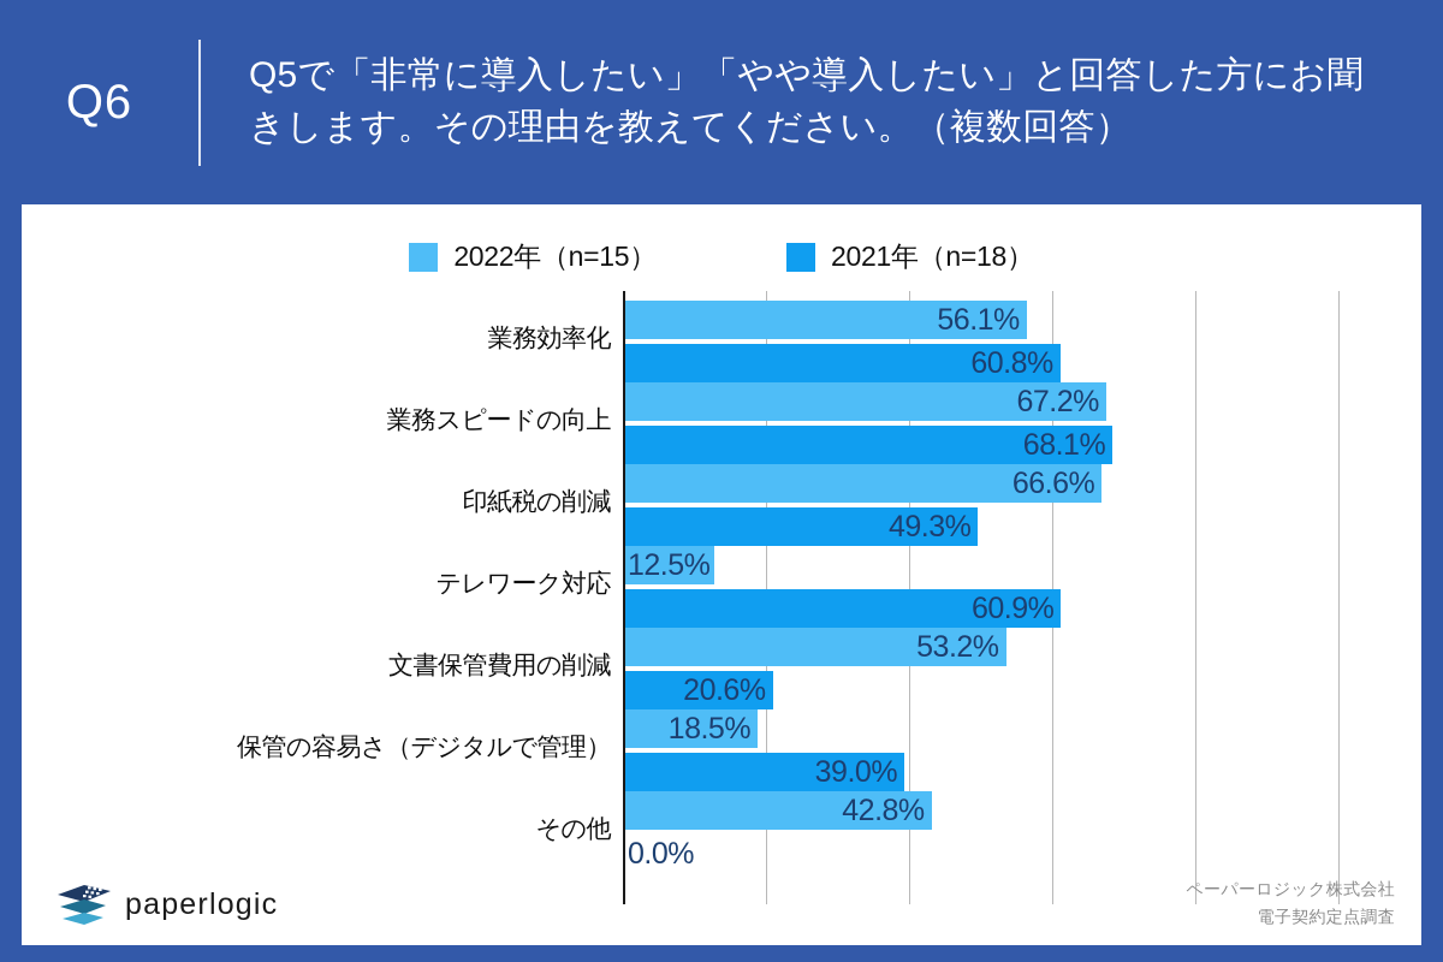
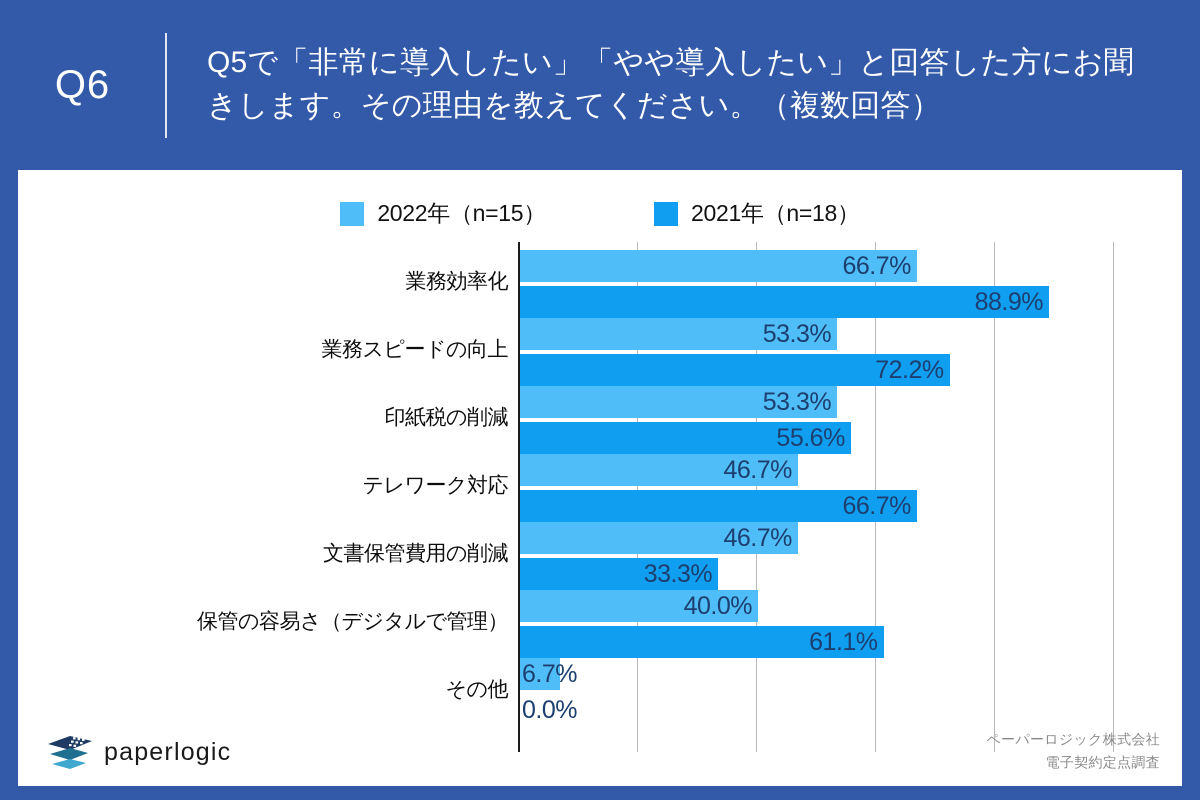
2022年（n=15）/業務効率化: 56.1% -> 66.7%
2021年（n=18）/業務効率化: 60.8% -> 88.9%
2022年（n=15）/業務スピードの向上: 67.2% -> 53.3%
2021年（n=18）/業務スピードの向上: 68.1% -> 72.2%
2022年（n=15）/印紙税の削減: 66.6% -> 53.3%
2021年（n=18）/印紙税の削減: 49.3% -> 55.6%
2022年（n=15）/テレワーク対応: 12.5% -> 46.7%
2021年（n=18）/テレワーク対応: 60.9% -> 66.7%
2022年（n=15）/文書保管費用の削減: 53.2% -> 46.7%
2021年（n=18）/文書保管費用の削減: 20.6% -> 33.3%
2022年（n=15）/保管の容易さ（デジタルで管理）: 18.5% -> 40.0%
2021年（n=18）/保管の容易さ（デジタルで管理）: 39.0% -> 61.1%
2022年（n=15）/その他: 42.8% -> 6.7%
